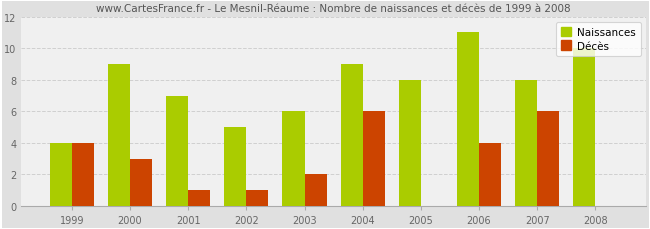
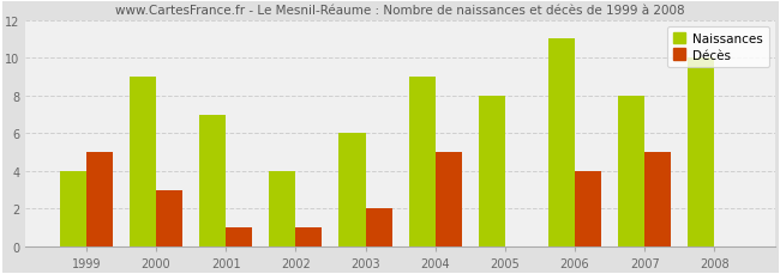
Décès/1999: 4 -> 5
Naissances/2002: 5 -> 4
Décès/2004: 6 -> 5
Décès/2007: 6 -> 5
